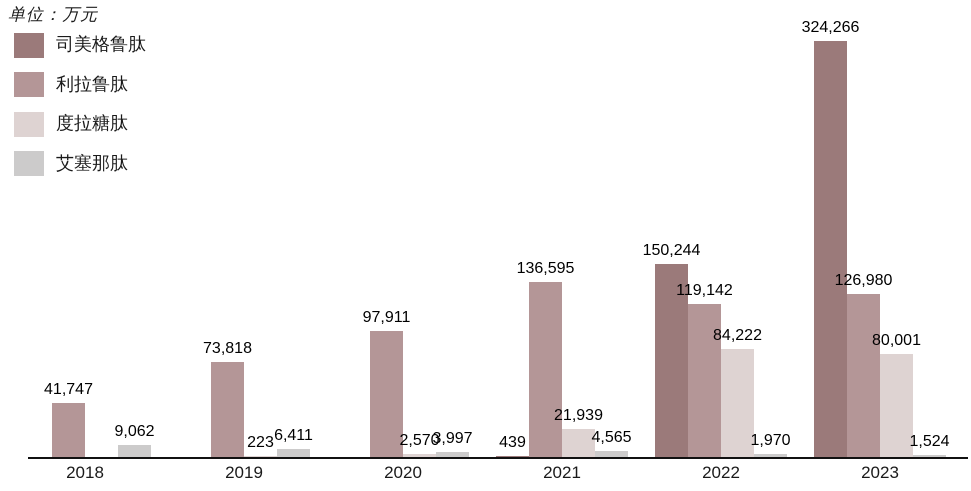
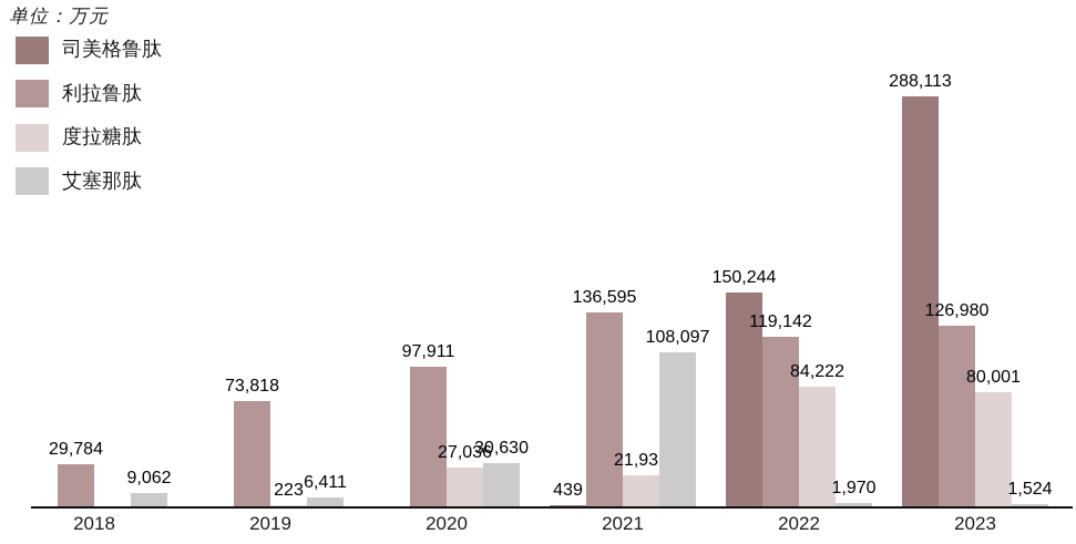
利拉鲁肽/2018: 41,747 -> 29,784
度拉糖肽/2020: 2,570 -> 27,036
艾塞那肽/2020: 3,997 -> 30,630
艾塞那肽/2021: 4,565 -> 108,097
司美格鲁肽/2023: 324,266 -> 288,113
